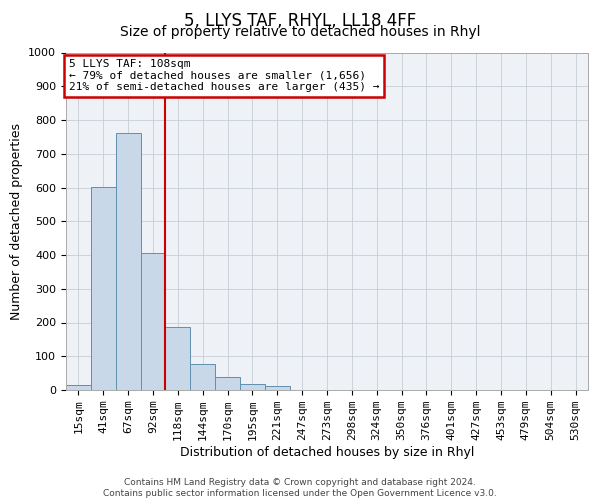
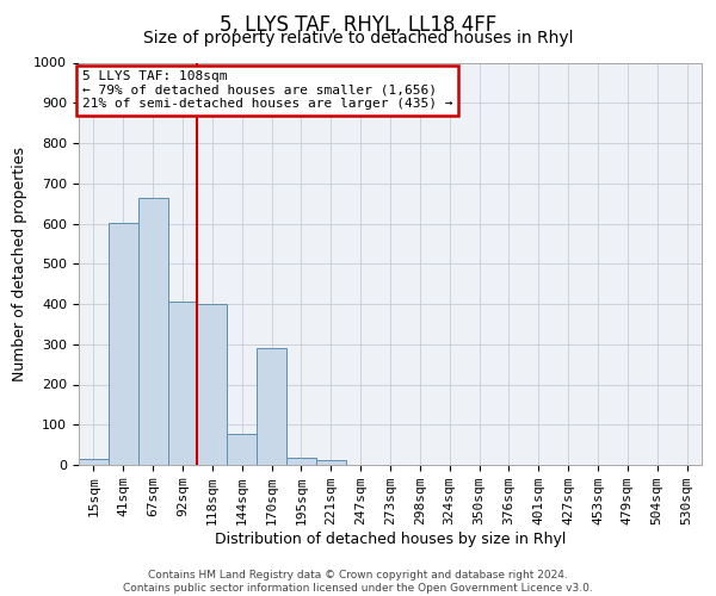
67sqm: 762 -> 665
118sqm: 188 -> 400
170sqm: 40 -> 290
